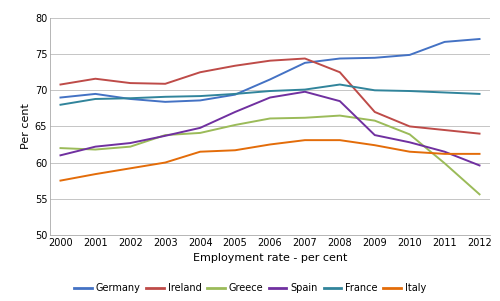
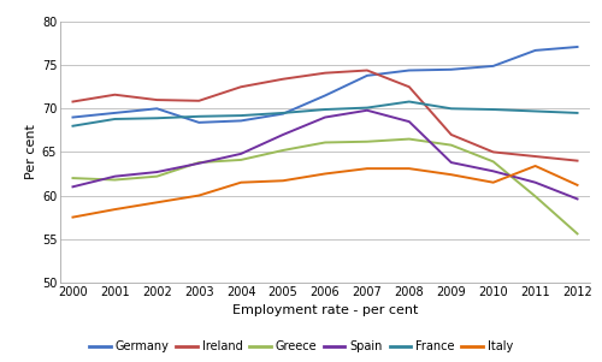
Germany/2002: 68.8 -> 70.0
Italy/2011: 61.2 -> 63.4
